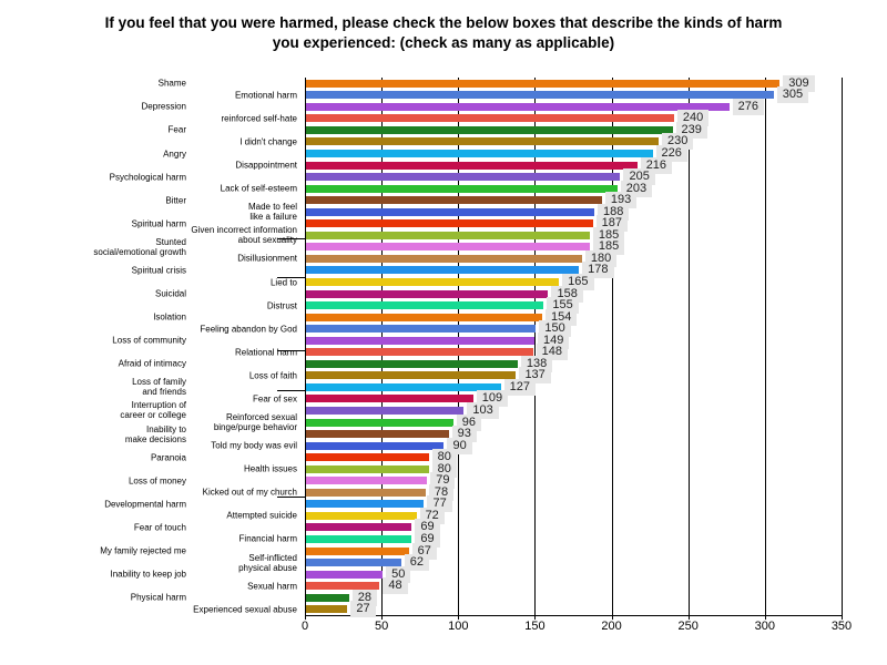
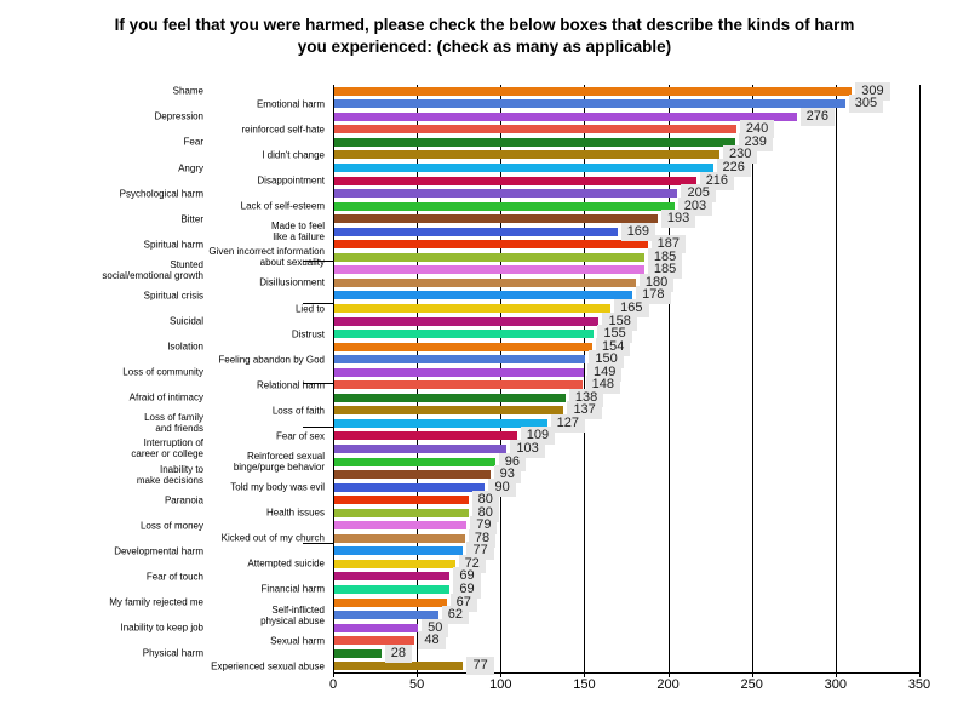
Made to feel like a failure: 188 -> 169
Experienced sexual abuse: 27 -> 77
